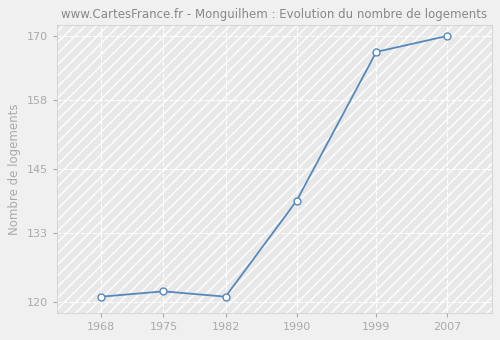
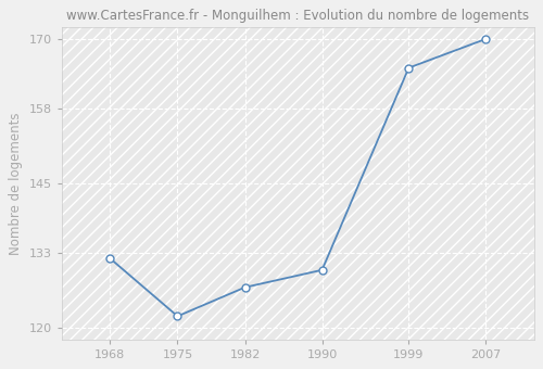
1968: 121 -> 132
1982: 121 -> 127
1990: 139 -> 130
1999: 167 -> 165
